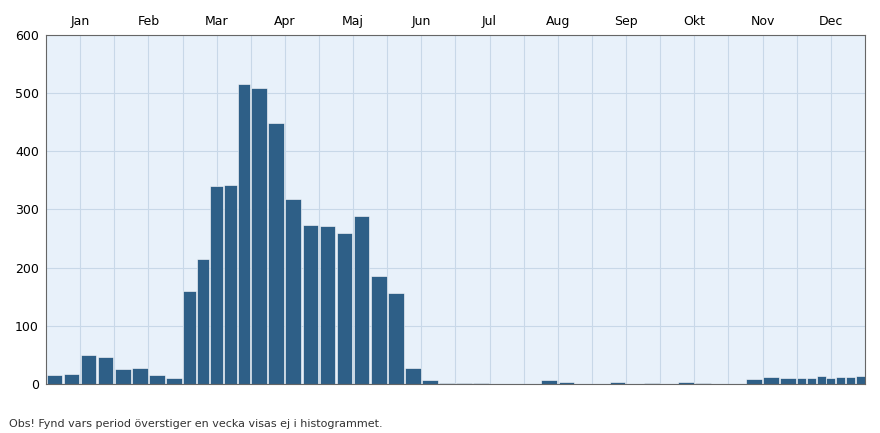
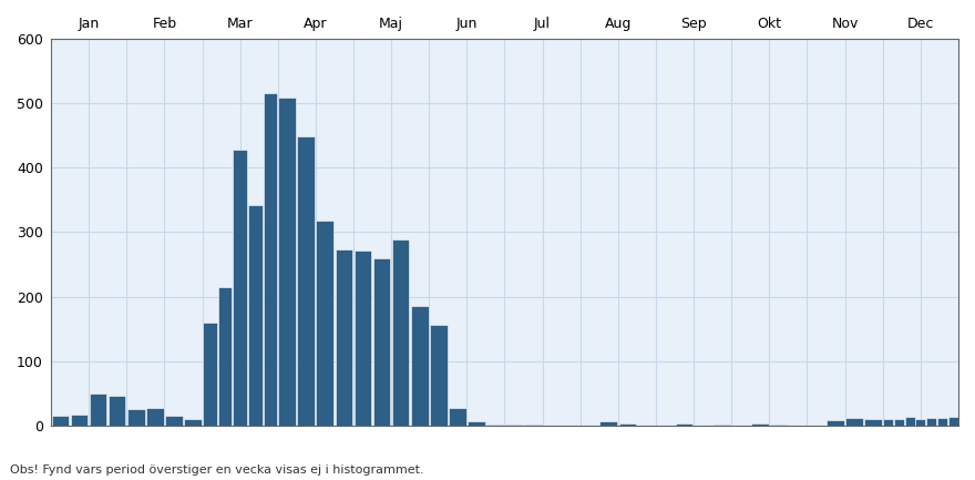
Mar: 340 -> 428
